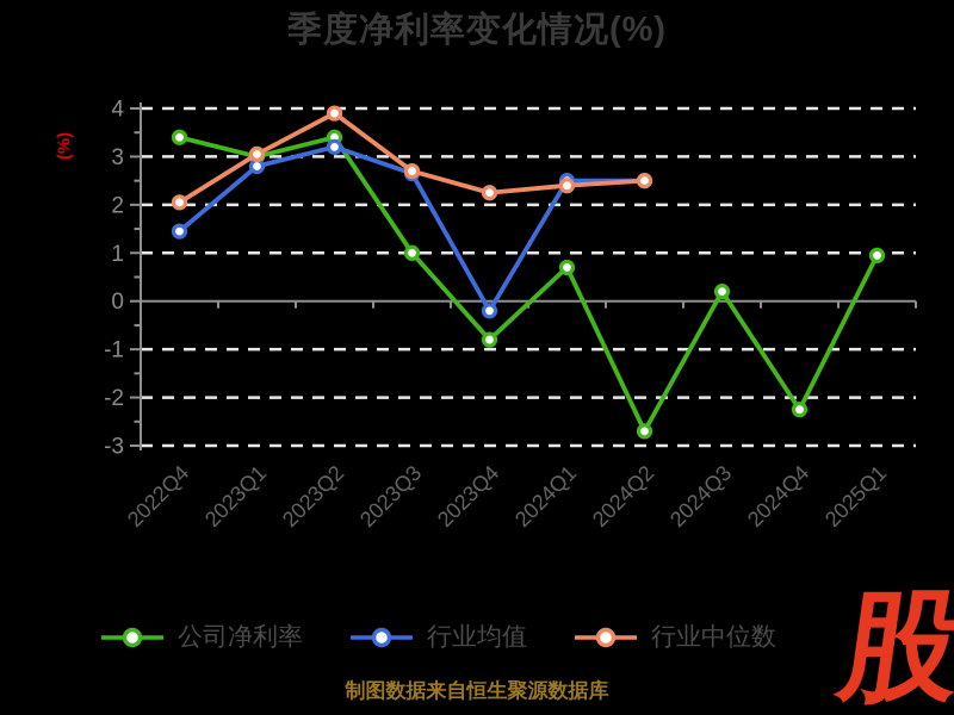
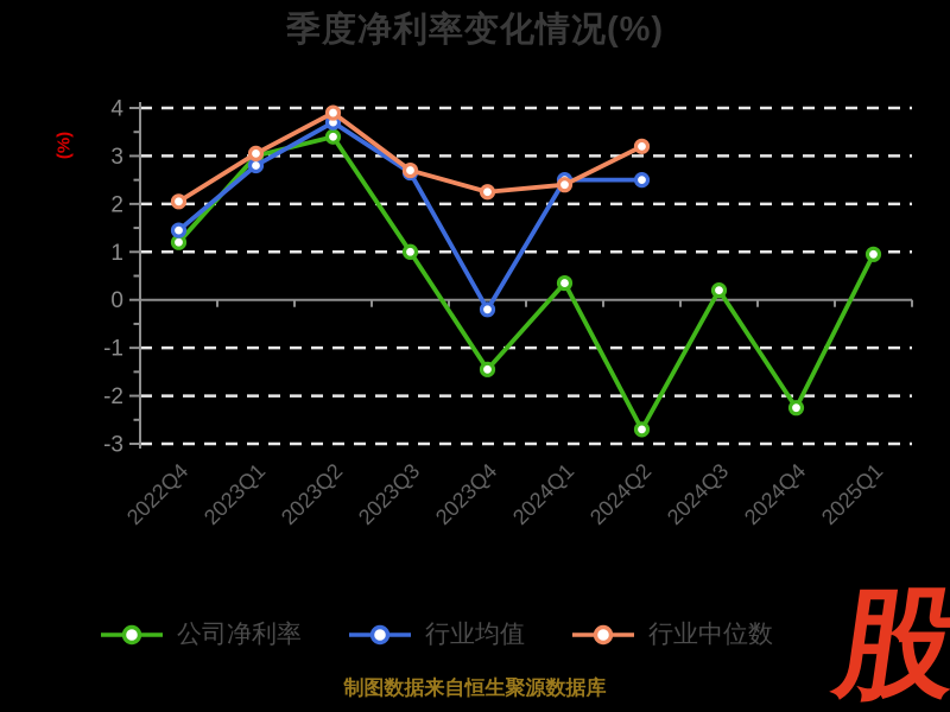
公司净利率/2022Q4: 3.4 -> 1.2
行业均值/2023Q2: 3.2 -> 3.7
公司净利率/2023Q4: -0.8 -> -1.4
公司净利率/2024Q1: 0.7 -> 0.3
行业中位数/2024Q2: 2.5 -> 3.2
